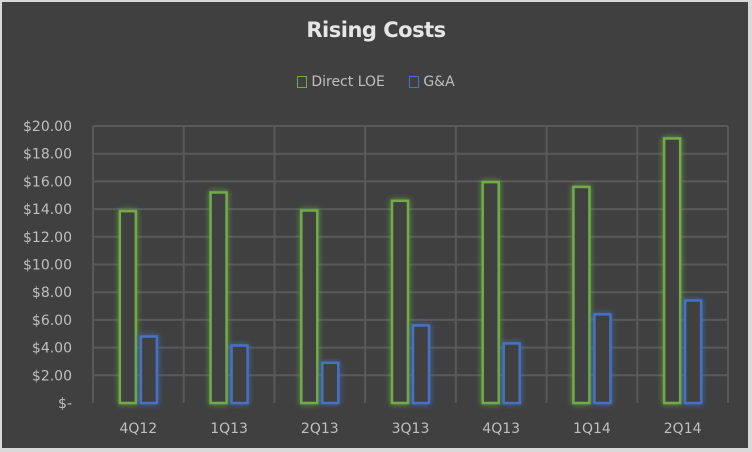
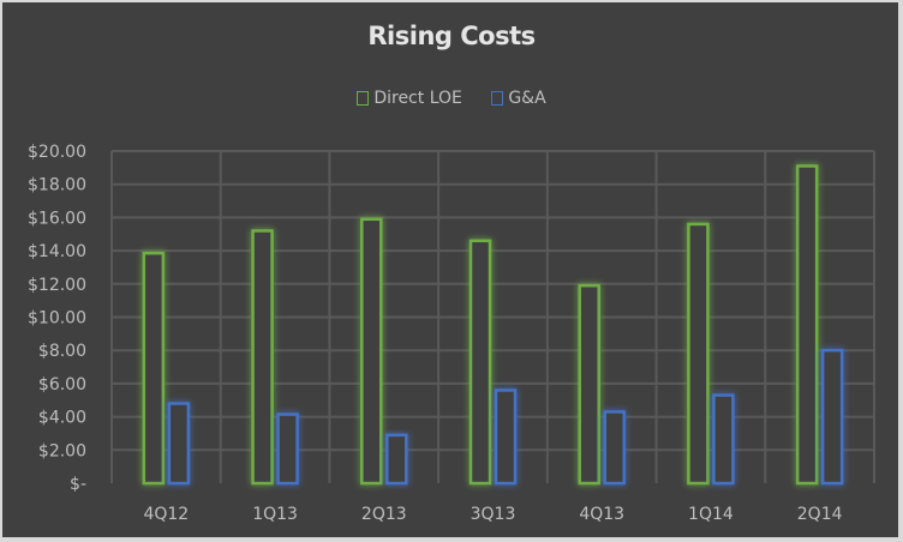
Direct LOE/2Q13: $13.9 -> $15.9
Direct LOE/4Q13: $15.9 -> $11.9
G&A/1Q14: $6.4 -> $5.3
G&A/2Q14: $7.4 -> $8.0
